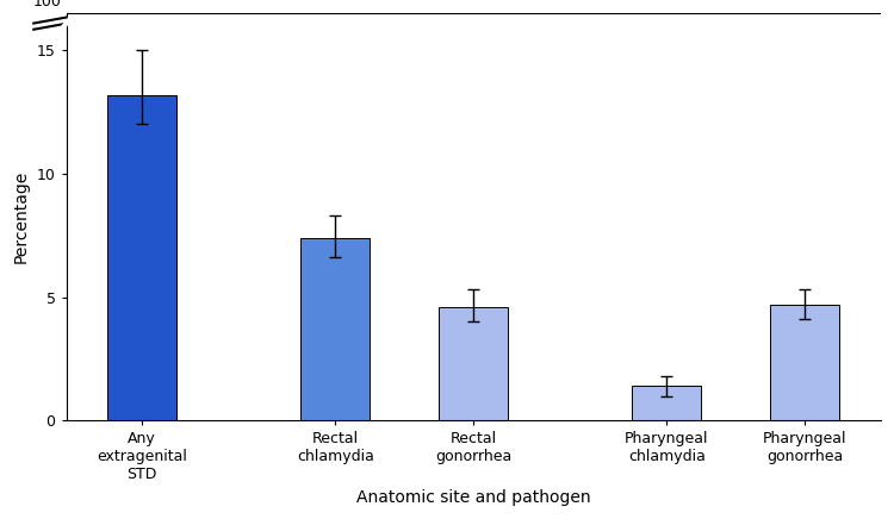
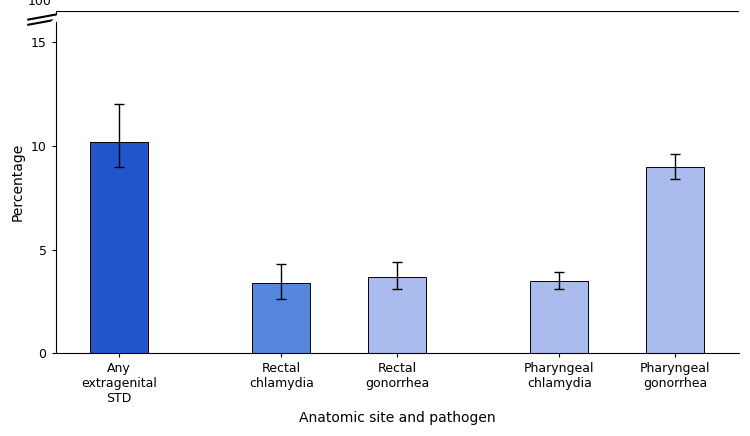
Any extragenital STD: 13.2 -> 10.2
Rectal chlamydia: 7.4 -> 3.4
Rectal gonorrhea: 4.6 -> 3.7
Pharyngeal chlamydia: 1.4 -> 3.5
Pharyngeal gonorrhea: 4.7 -> 9.0
